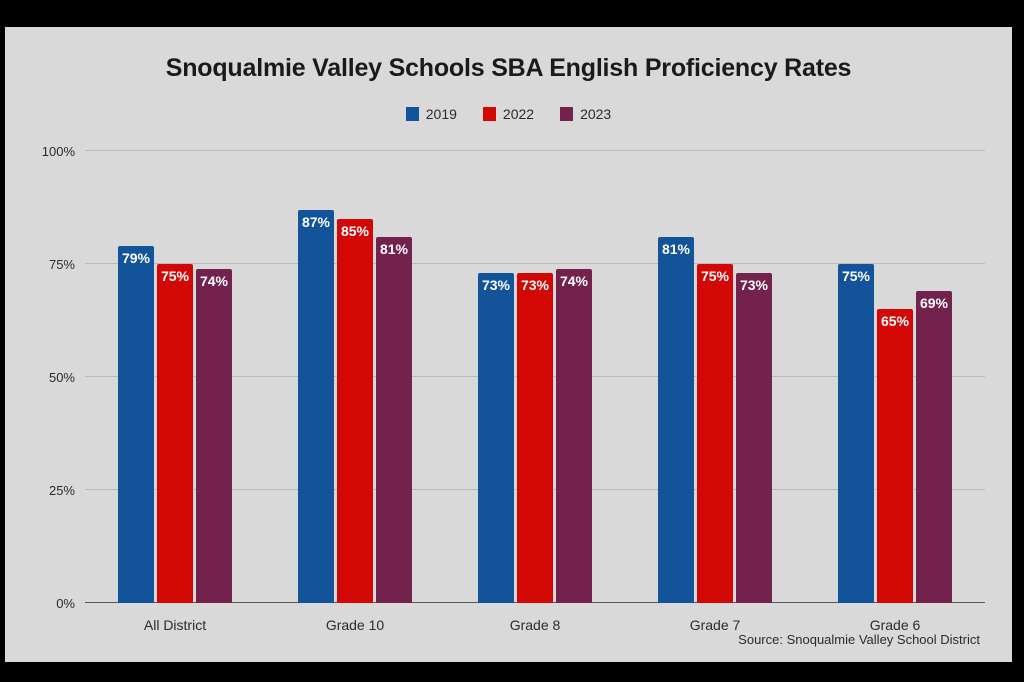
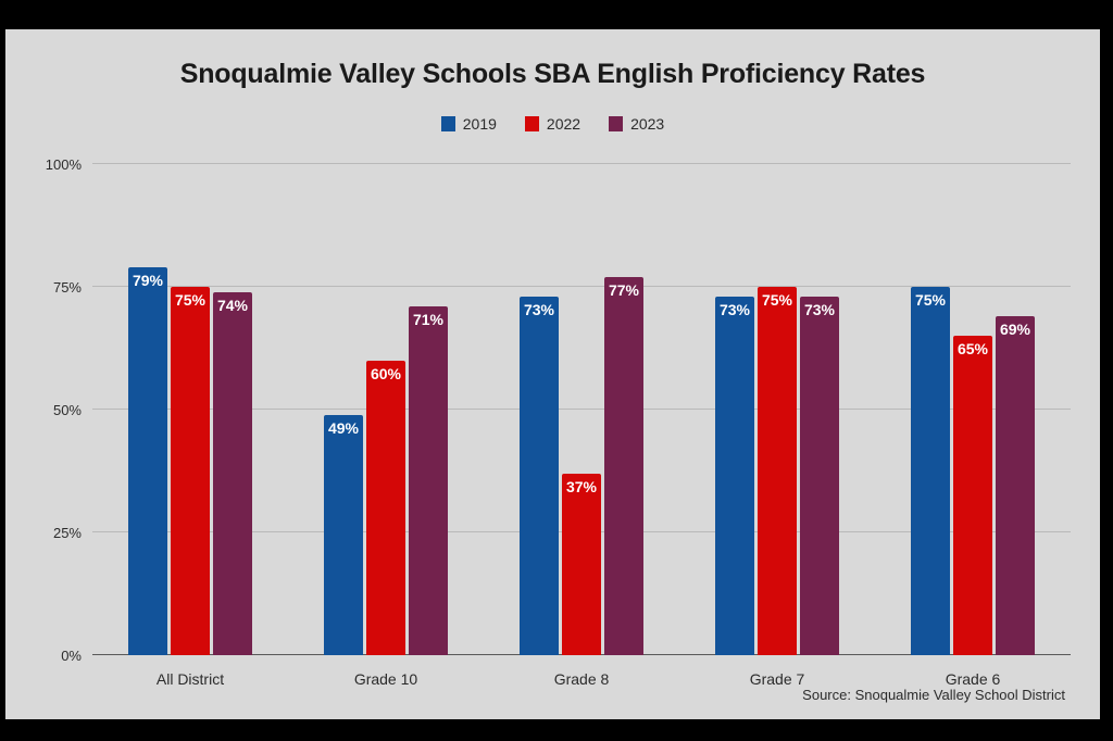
2019/Grade 10: 87% -> 49%
2022/Grade 10: 85% -> 60%
2023/Grade 10: 81% -> 71%
2022/Grade 8: 73% -> 37%
2023/Grade 8: 74% -> 77%
2019/Grade 7: 81% -> 73%
